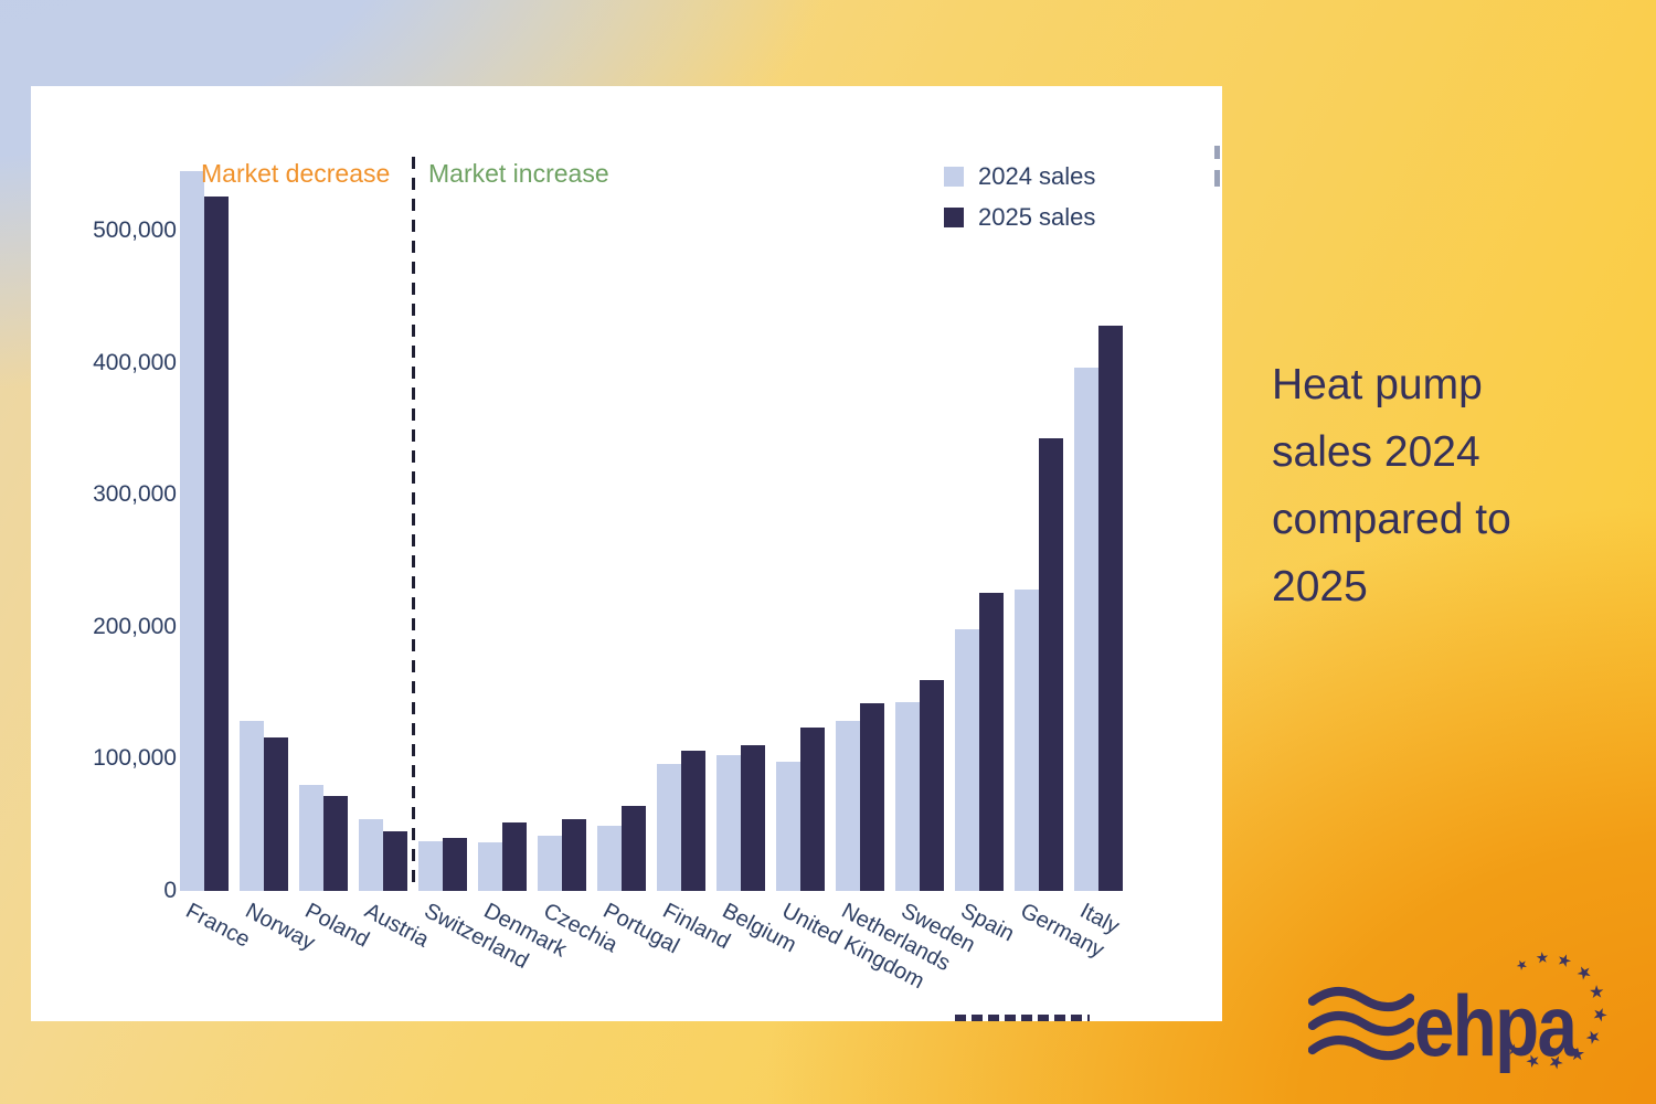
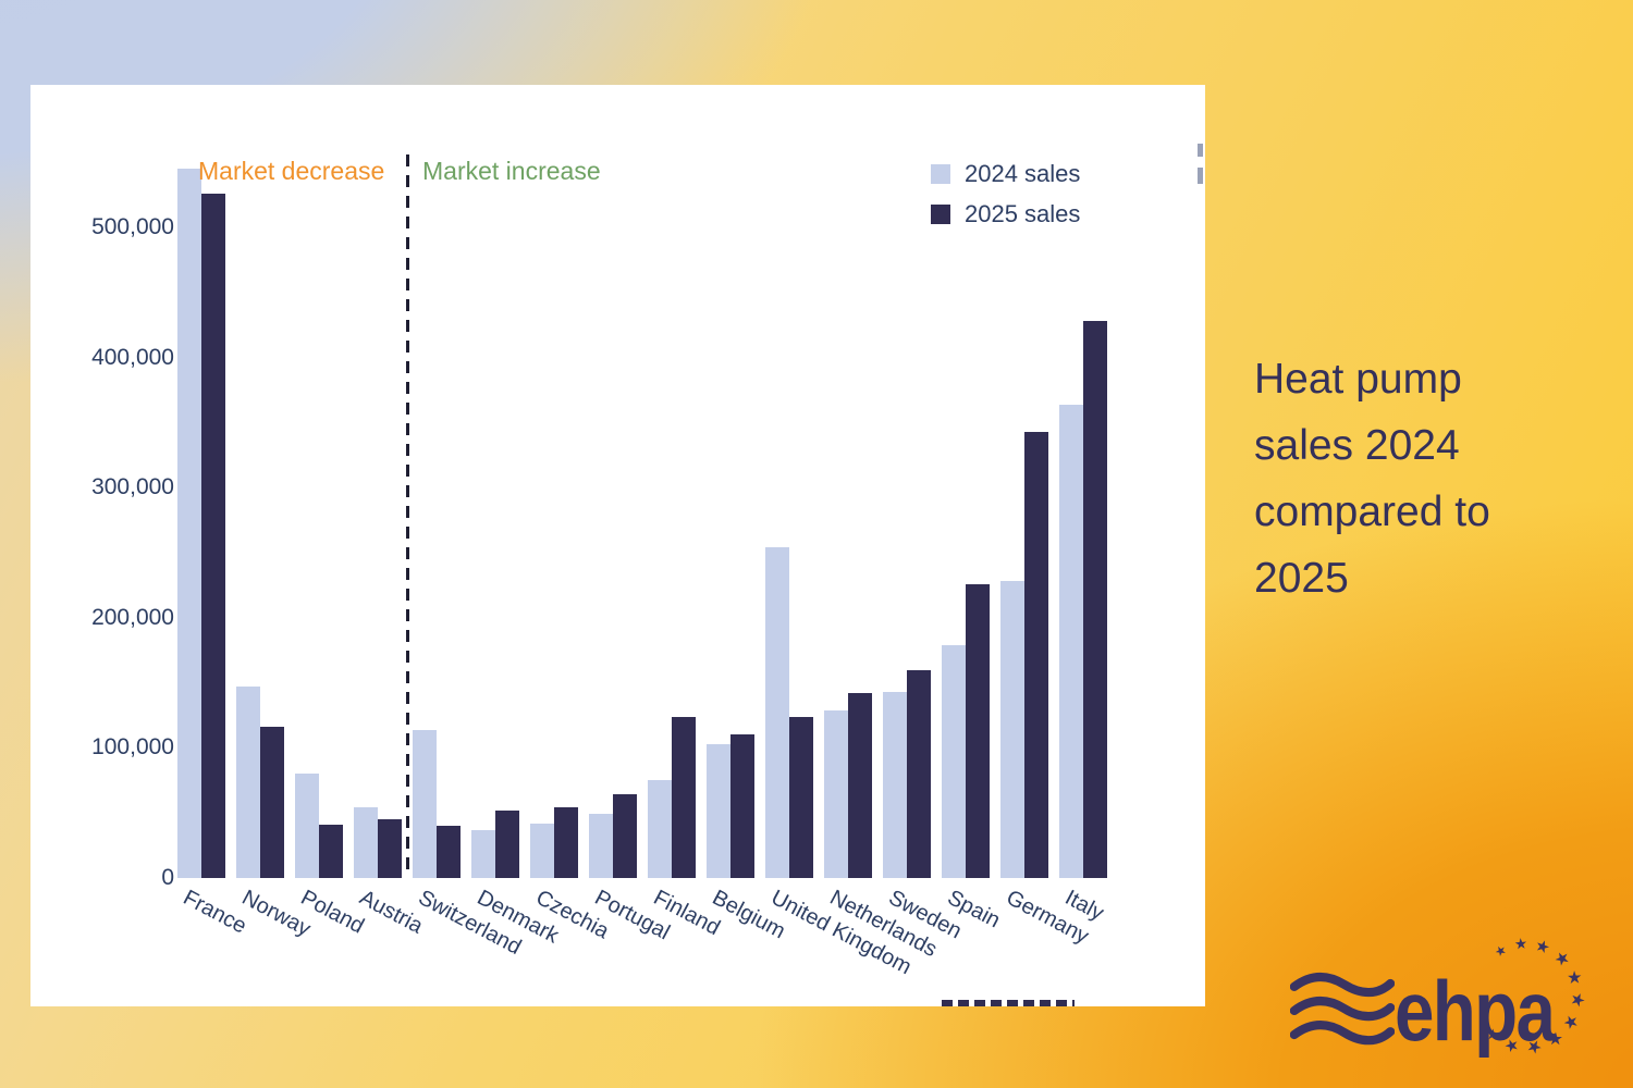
2024 sales/Norway: 129000 -> 147000
2025 sales/Poland: 72000 -> 41000
2024 sales/Switzerland: 38000 -> 114000
2024 sales/Finland: 96000 -> 75000
2025 sales/Finland: 106000 -> 124000
2024 sales/United Kingdom: 98000 -> 254000
2024 sales/Spain: 198000 -> 179000
2024 sales/Italy: 396000 -> 364000
